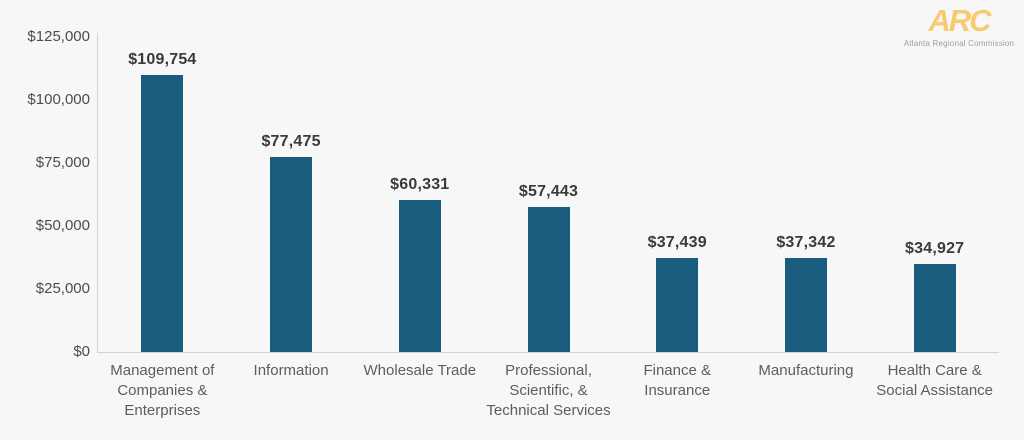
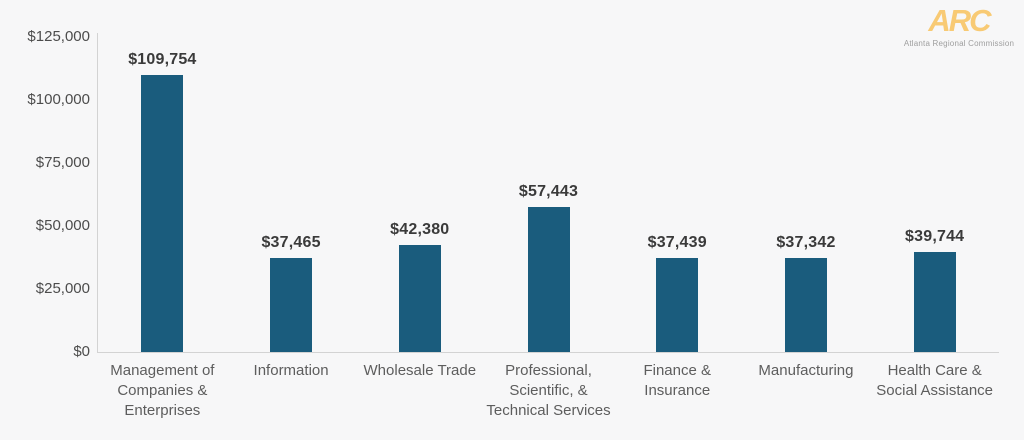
Information: $77,475 -> $37,465
Wholesale Trade: $60,331 -> $42,380
Health Care & Social Assistance: $34,927 -> $39,744
